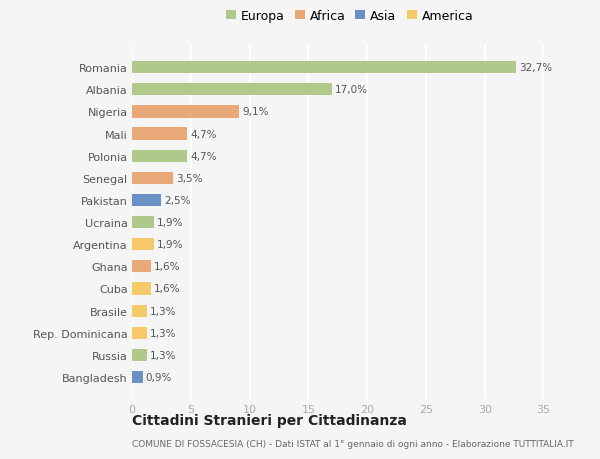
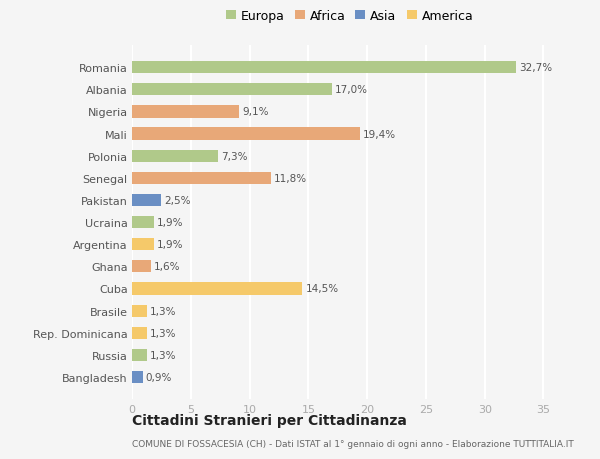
Mali: 4,7% -> 19,4%
Polonia: 4,7% -> 7,3%
Senegal: 3,5% -> 11,8%
Cuba: 1,6% -> 14,5%
